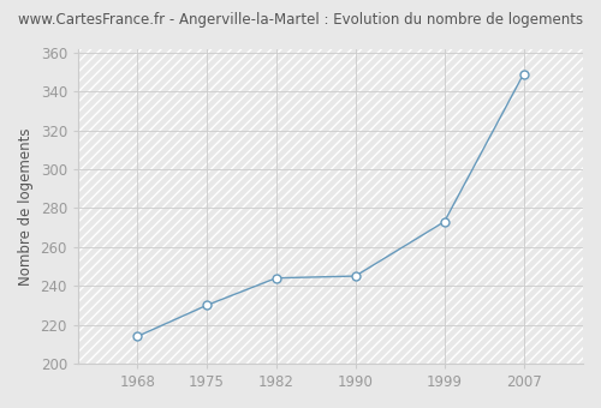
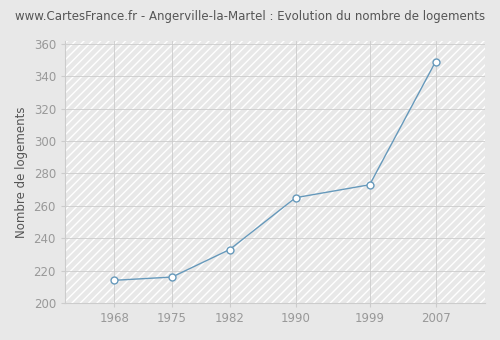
1975: 230 -> 216
1982: 244 -> 233
1990: 245 -> 265
